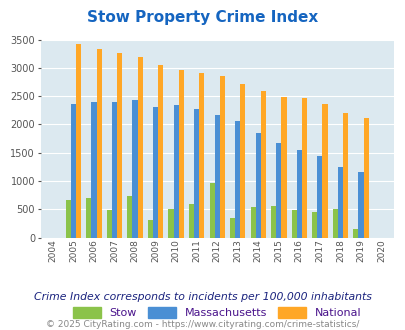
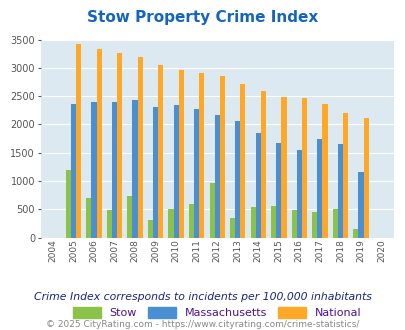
Stow/2005: 660 -> 1200
Massachusetts/2017: 1450 -> 1740
Massachusetts/2018: 1260 -> 1660
